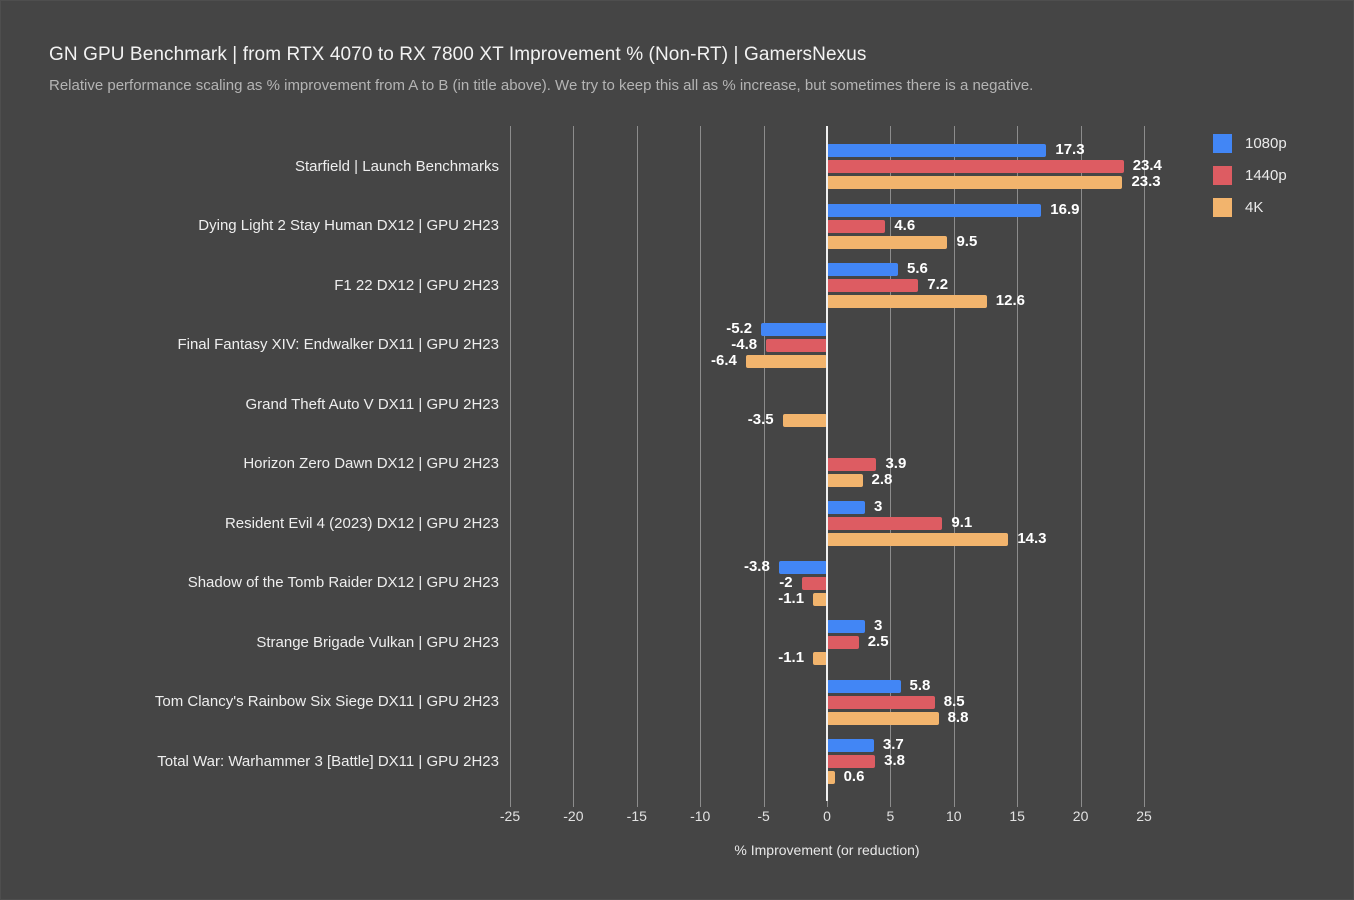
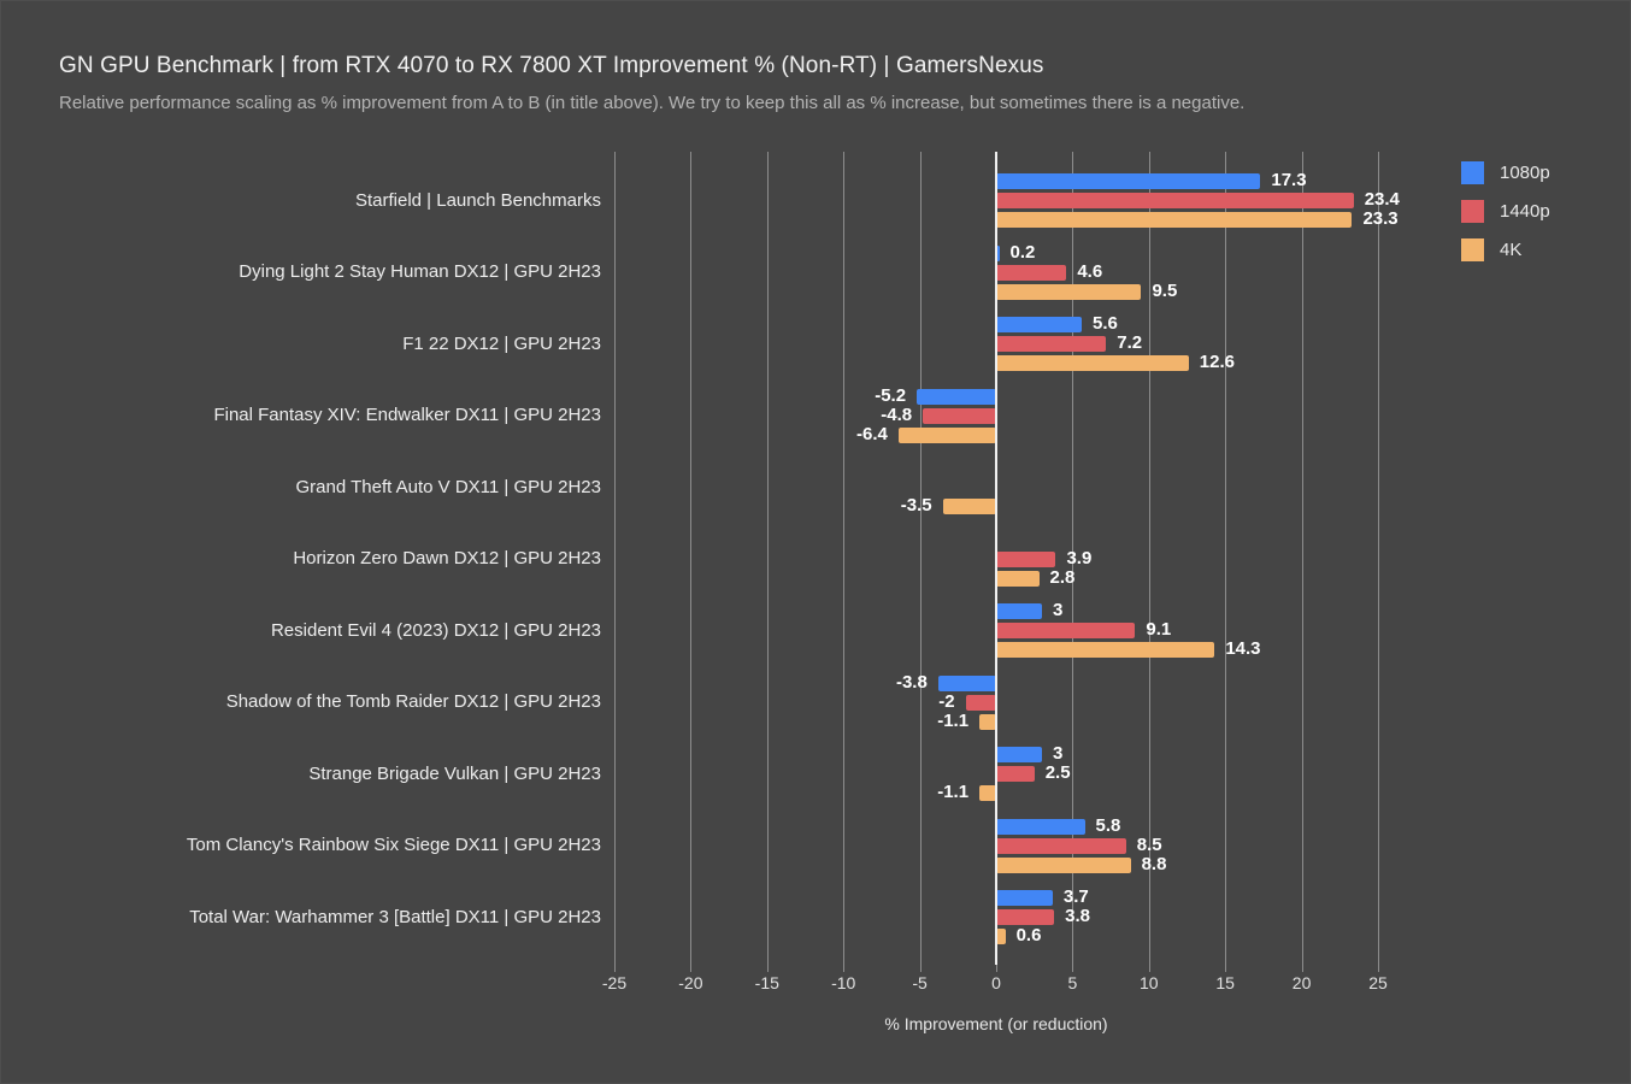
1080p/Dying Light 2 Stay Human DX12 | GPU 2H23: 16.9 -> 0.2
